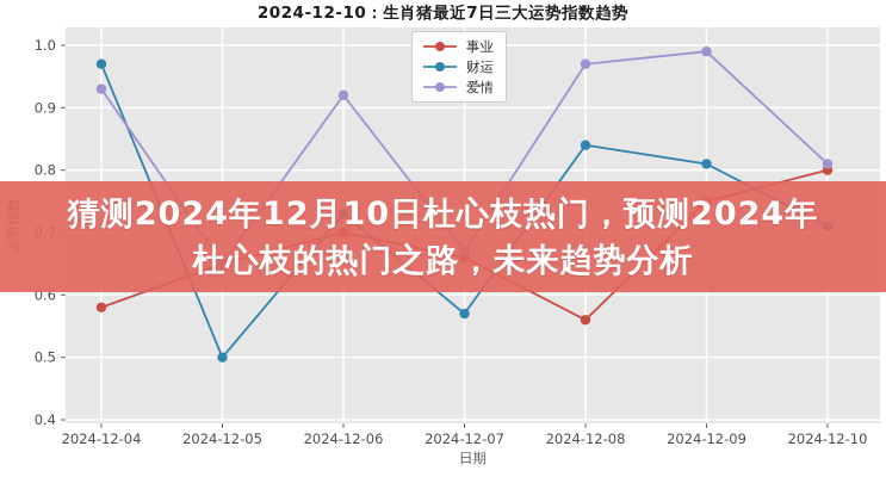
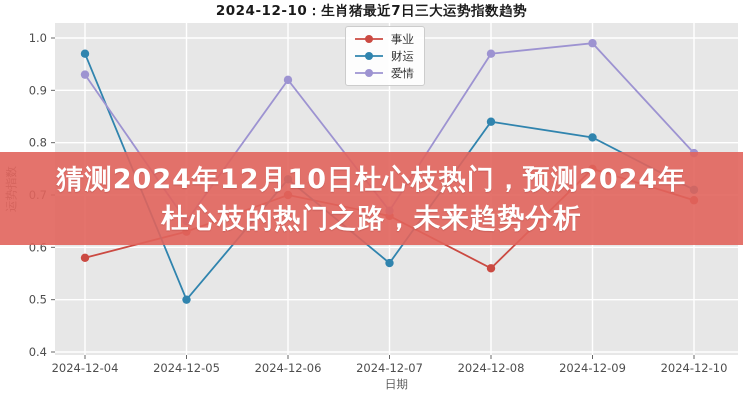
事业/2024-12-05: 0.65 -> 0.63
事业/2024-12-10: 0.80 -> 0.69
爱情/2024-12-10: 0.81 -> 0.78
